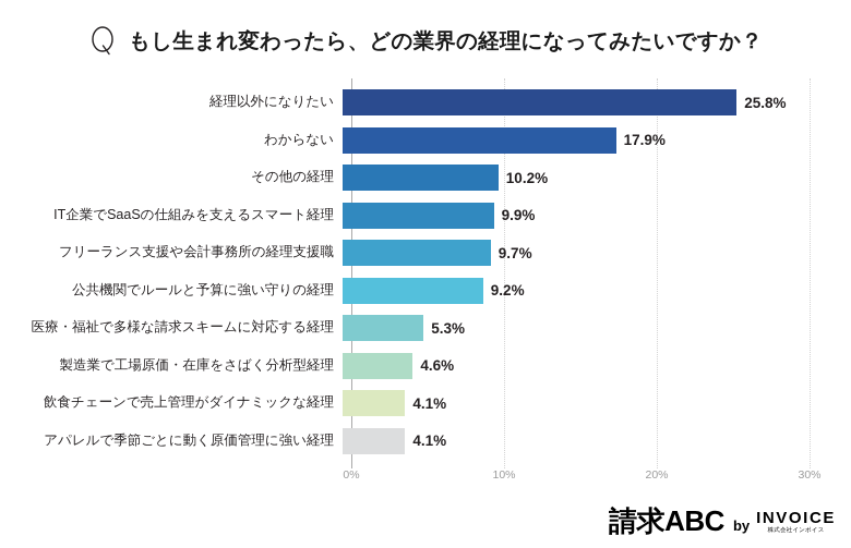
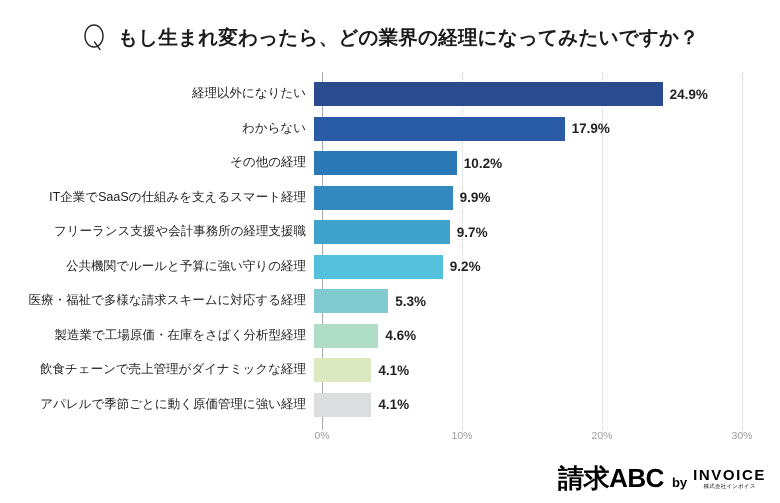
経理以外になりたい: 25.8% -> 24.9%
